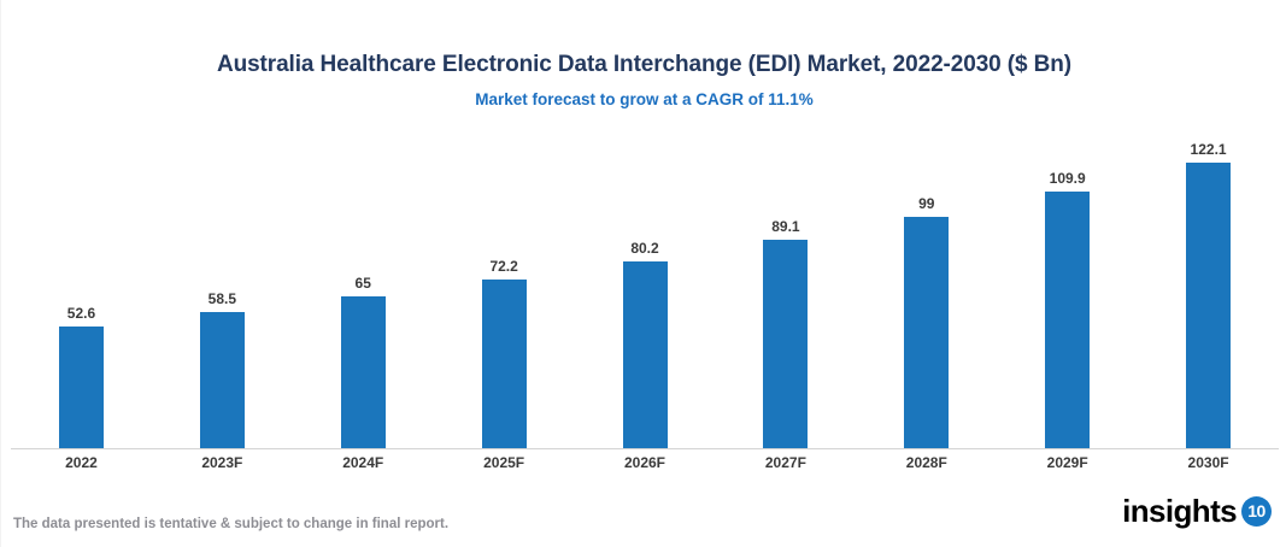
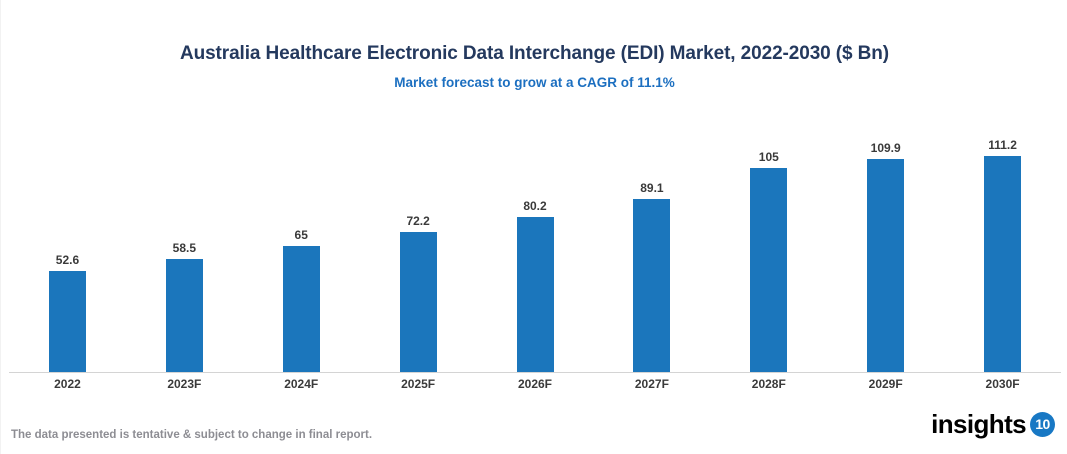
2028F: 99 -> 105
2030F: 122.1 -> 111.2
